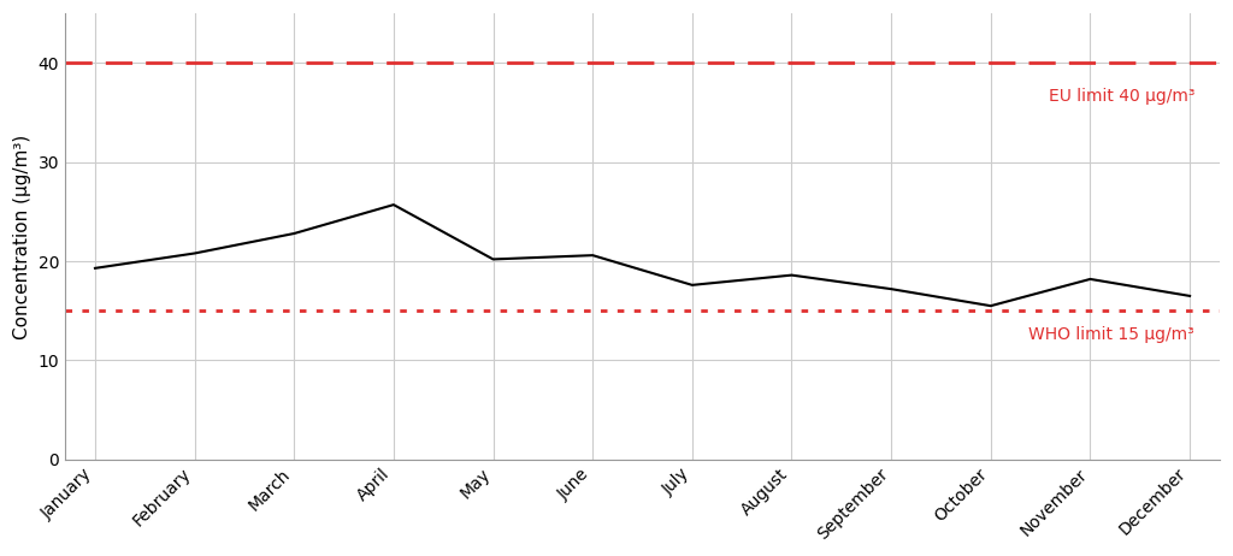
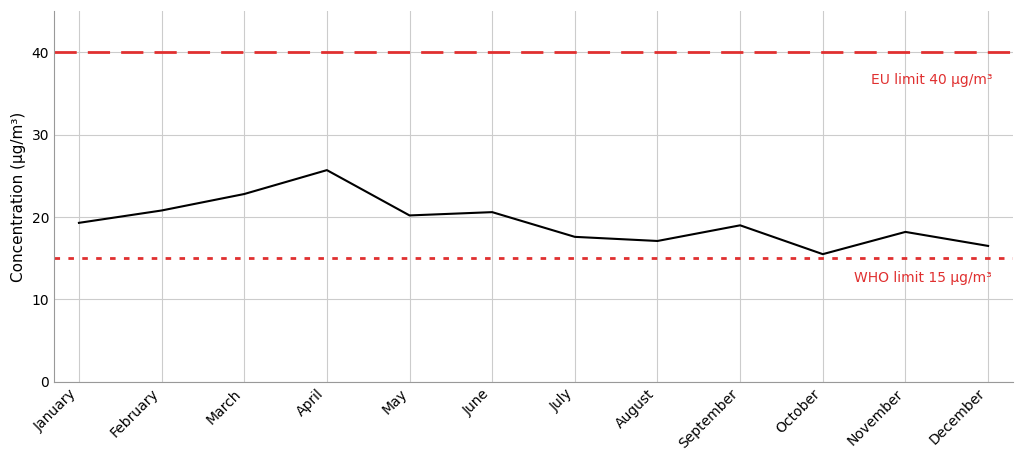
August: 18.6 -> 17.1
September: 17.2 -> 19.0
